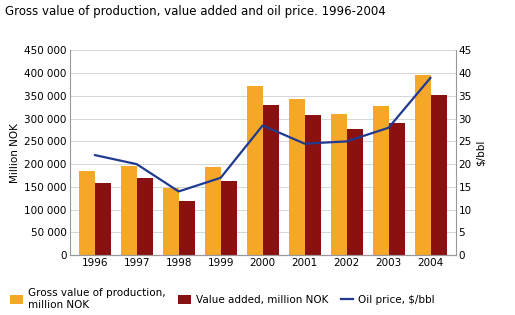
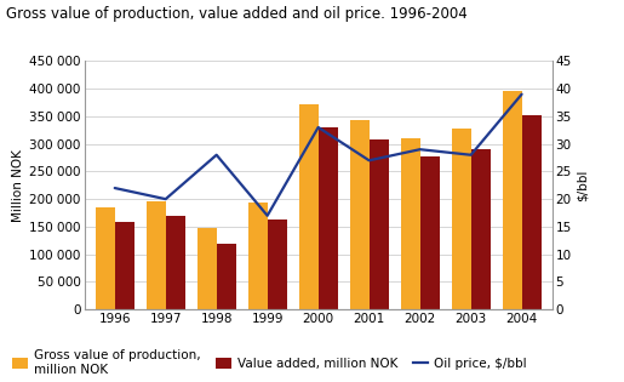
Oil price, $/bbl/1998: 14.0 -> 28.0
Oil price, $/bbl/2000: 28.5 -> 33.0
Oil price, $/bbl/2001: 24.5 -> 27.0
Oil price, $/bbl/2002: 25.0 -> 29.0
